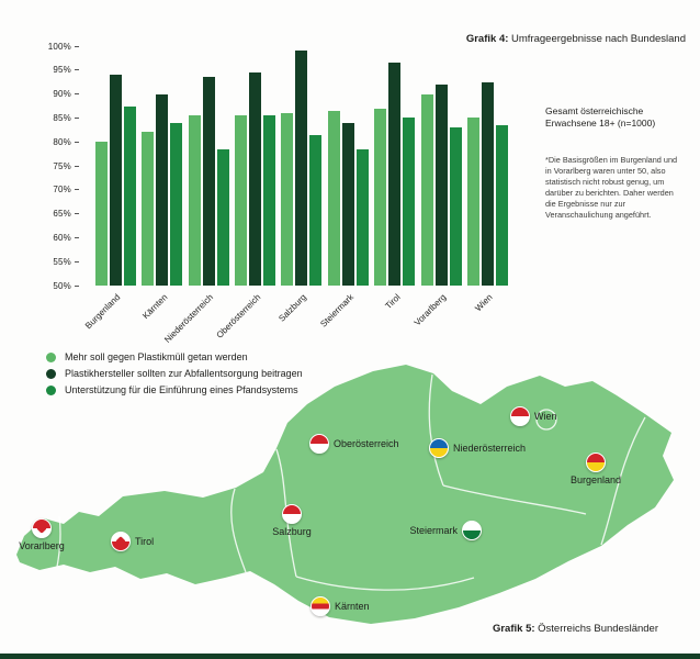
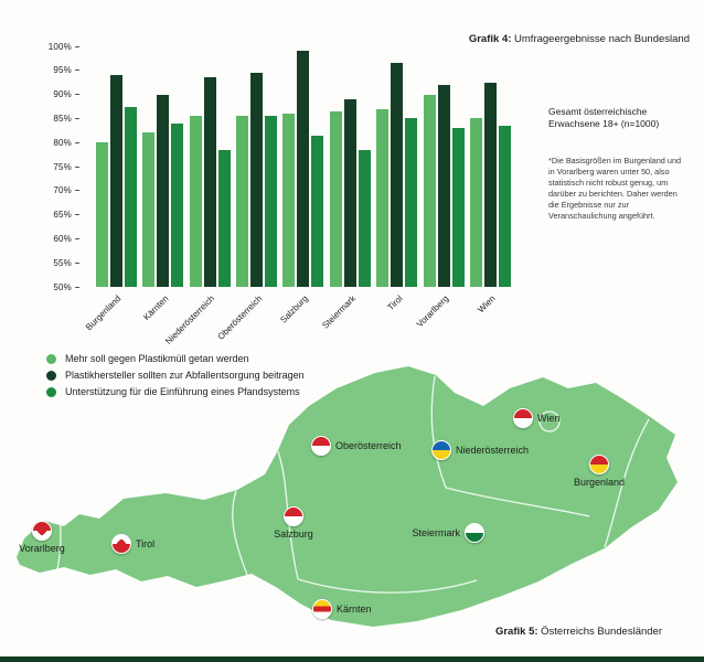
Plastikhersteller sollten zur Abfallentsorgung beitragen/Steiermark: 84% -> 89%
